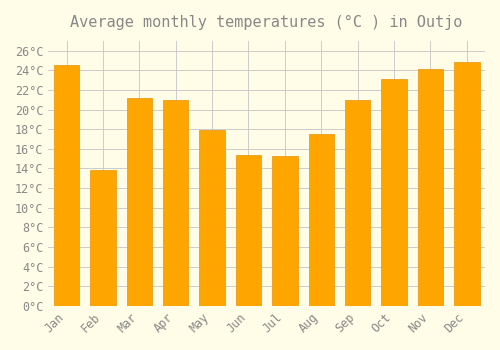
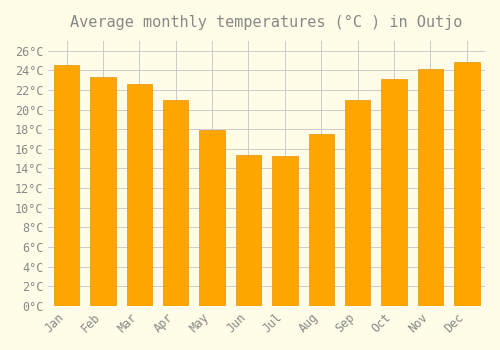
Feb: 13.8°C -> 23.3°C
Mar: 21.2°C -> 22.6°C
